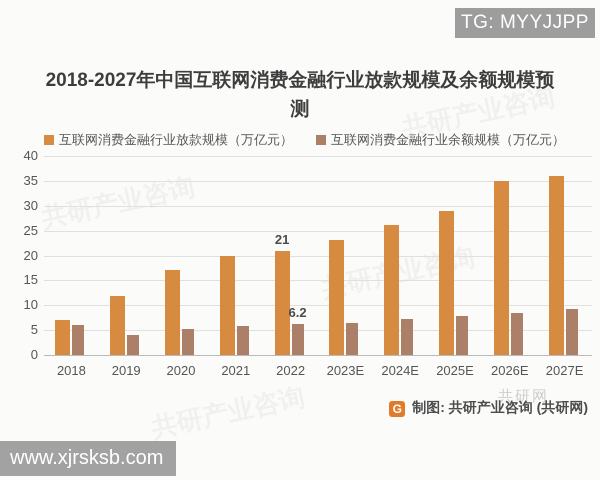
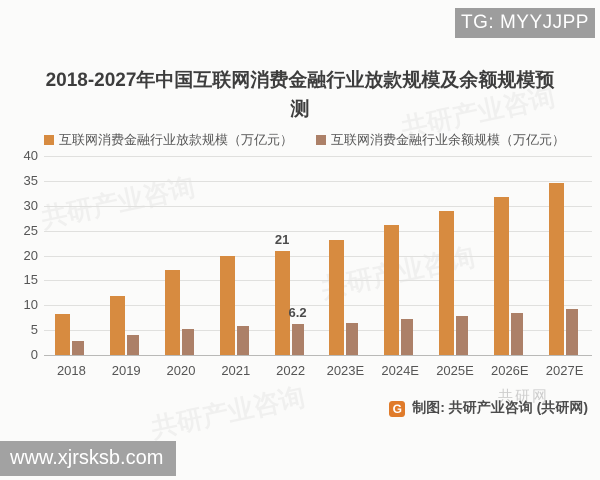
互联网消费金融行业放款规模（万亿元）/2018: 7 -> 8
互联网消费金融行业余额规模（万亿元）/2018: 6 -> 3
互联网消费金融行业放款规模（万亿元）/2026E: 35 -> 32
互联网消费金融行业放款规模（万亿元）/2027E: 36 -> 34
